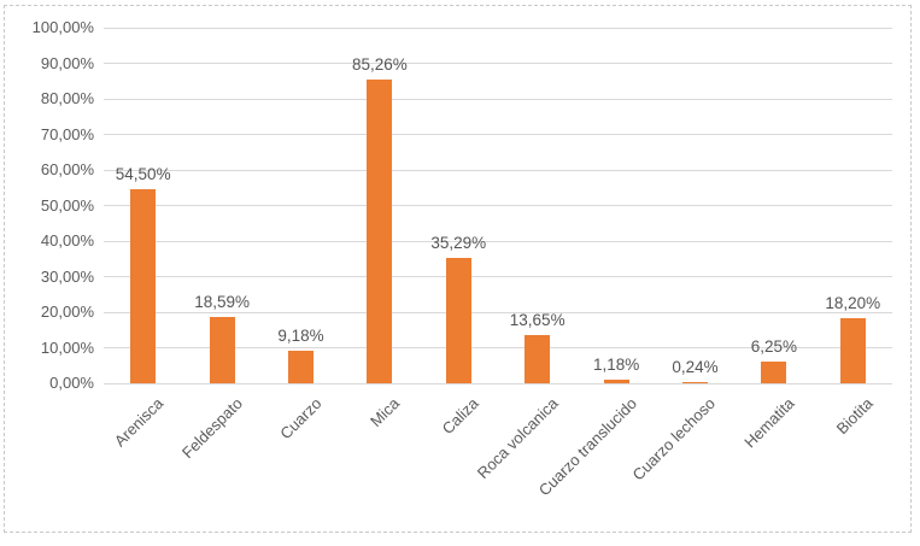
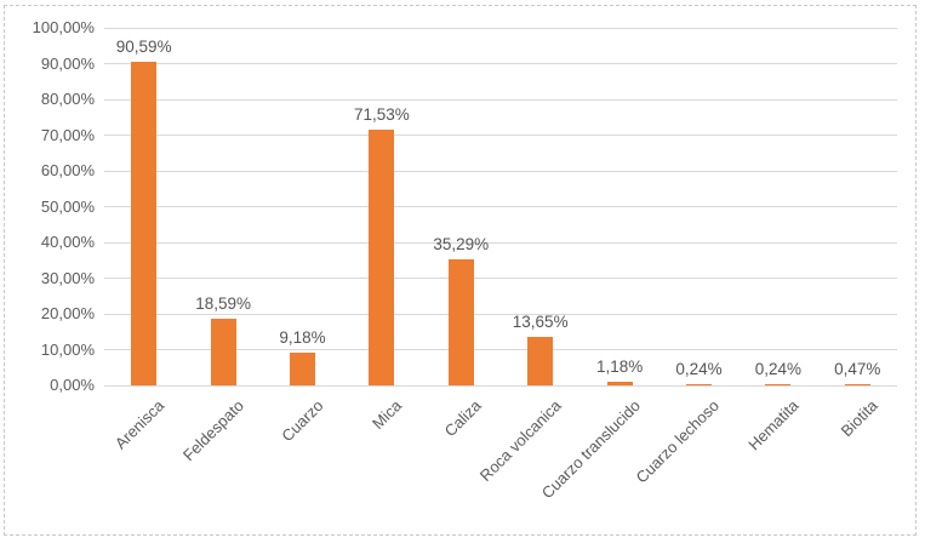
Arenisca: 54,50% -> 90,59%
Mica: 85,26% -> 71,53%
Hematita: 6,25% -> 0,24%
Biotita: 18,20% -> 0,47%
